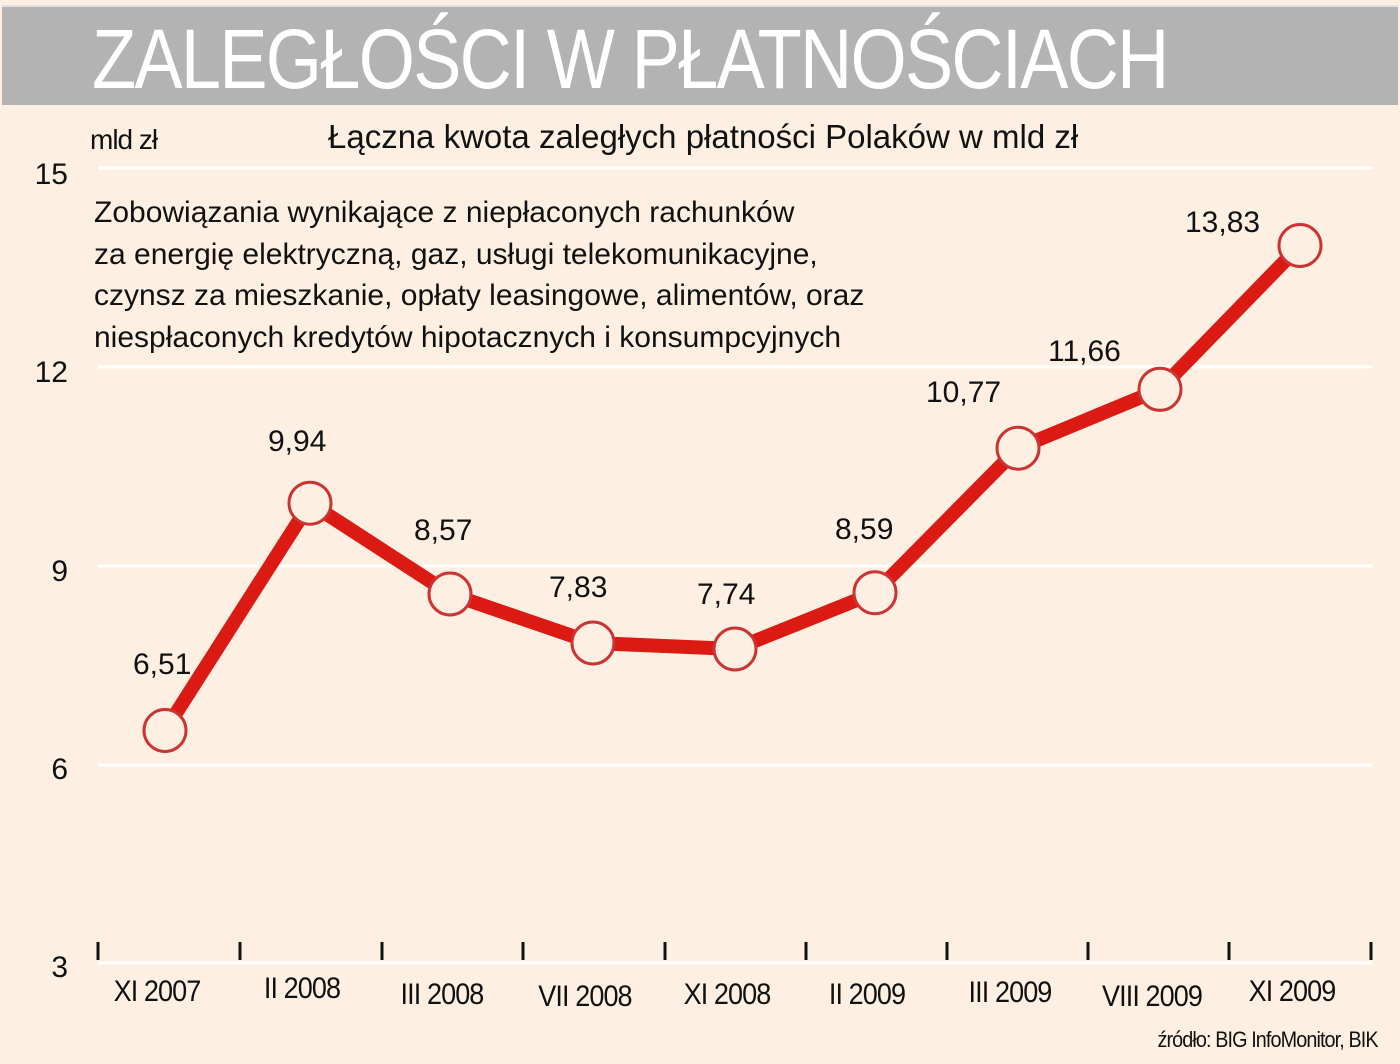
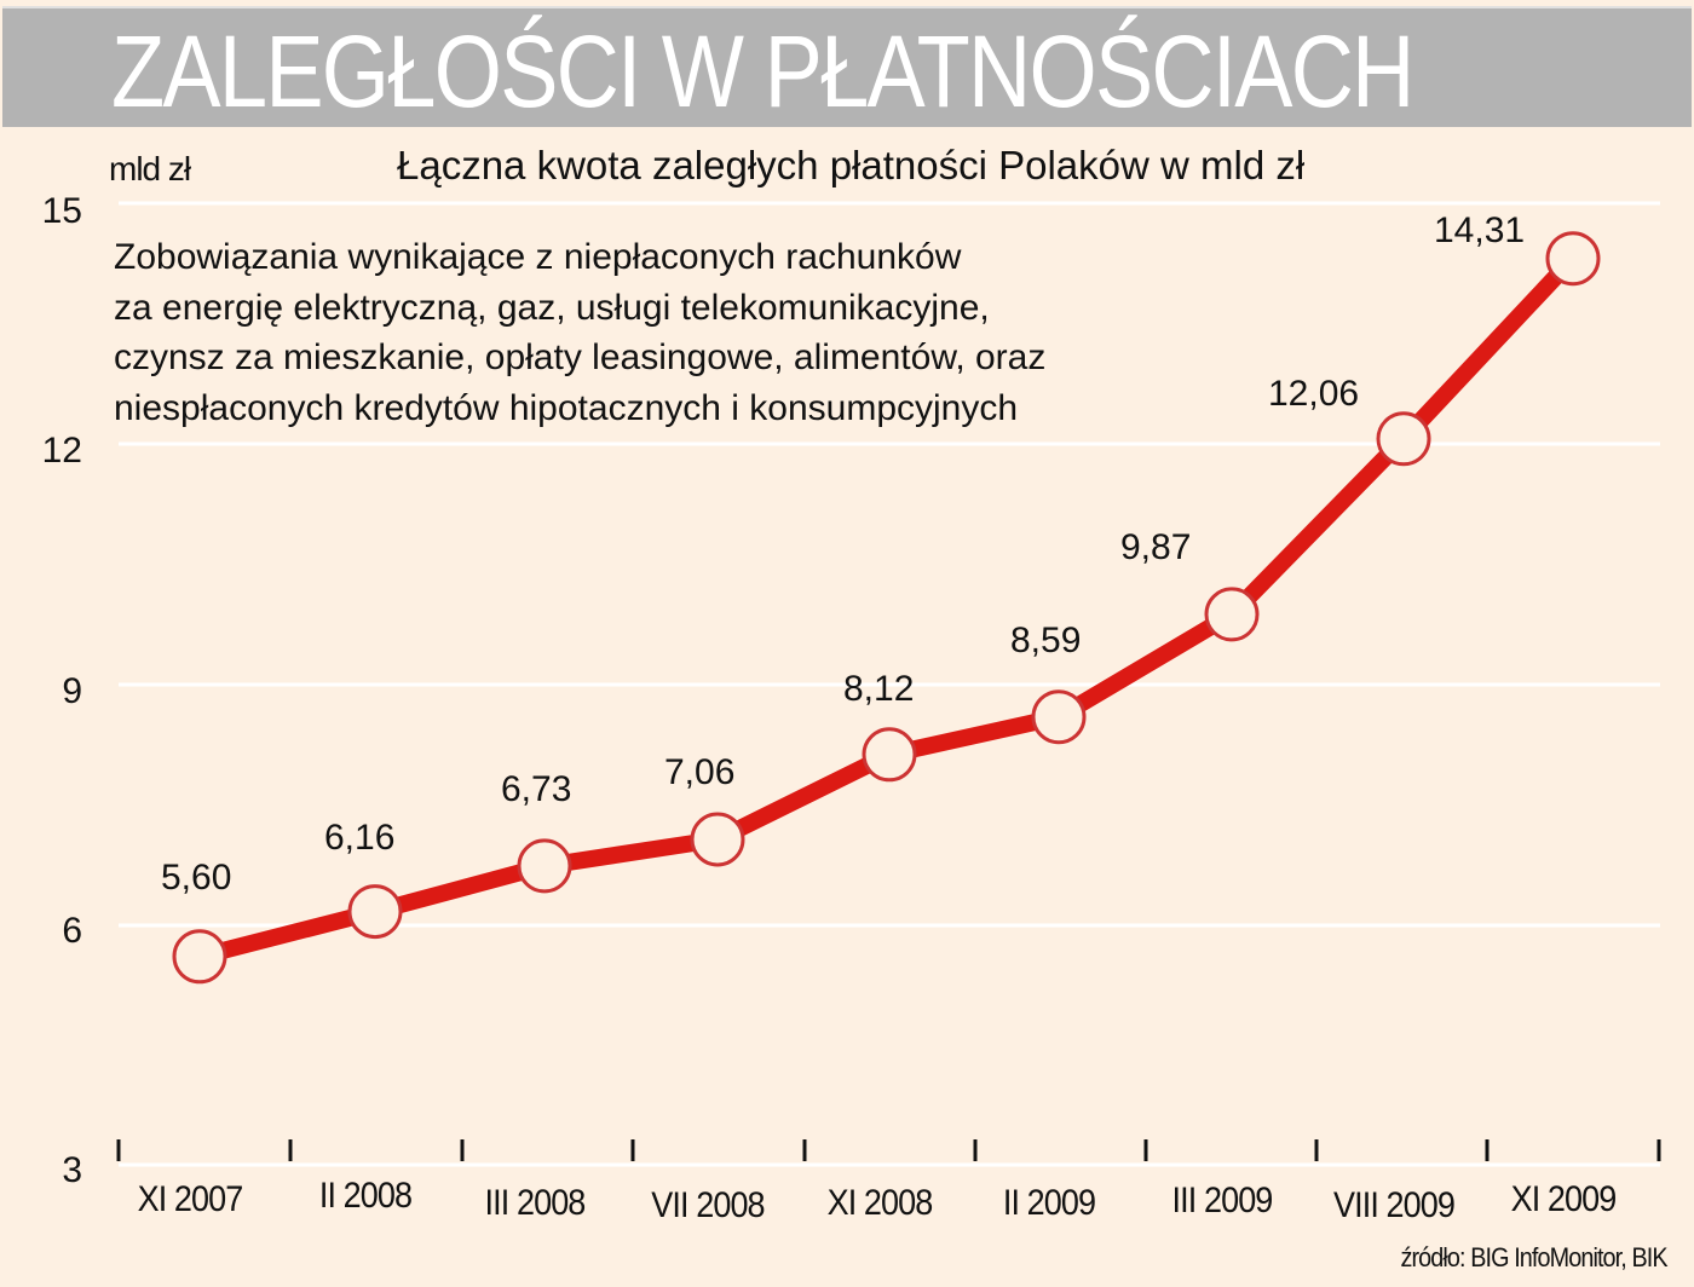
XI 2007: 6,51 -> 5,60
II 2008: 9,94 -> 6,16
III 2008: 8,57 -> 6,73
VII 2008: 7,83 -> 7,06
XI 2008: 7,74 -> 8,12
III 2009: 10,77 -> 9,87
VIII 2009: 11,66 -> 12,06
XI 2009: 13,83 -> 14,31
